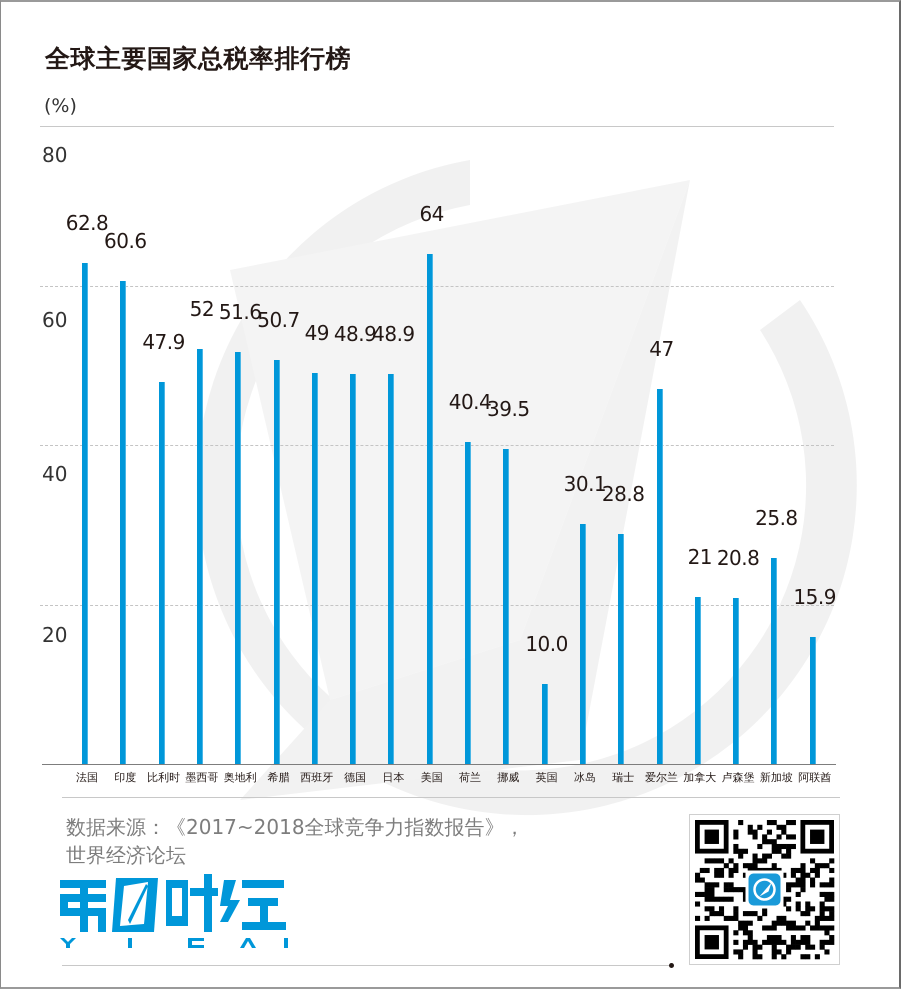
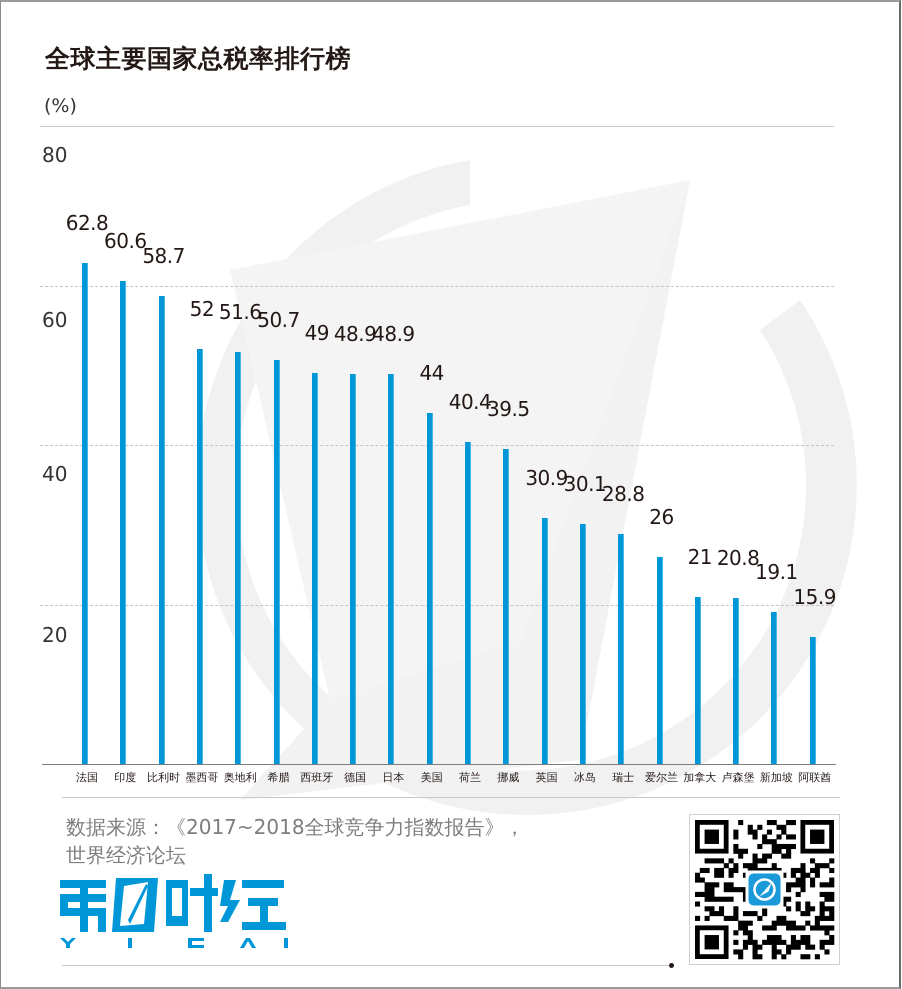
比利时: 47.9 -> 58.7
美国: 64 -> 44
英国: 10.0 -> 30.9
爱尔兰: 47 -> 26
新加坡: 25.8 -> 19.1
